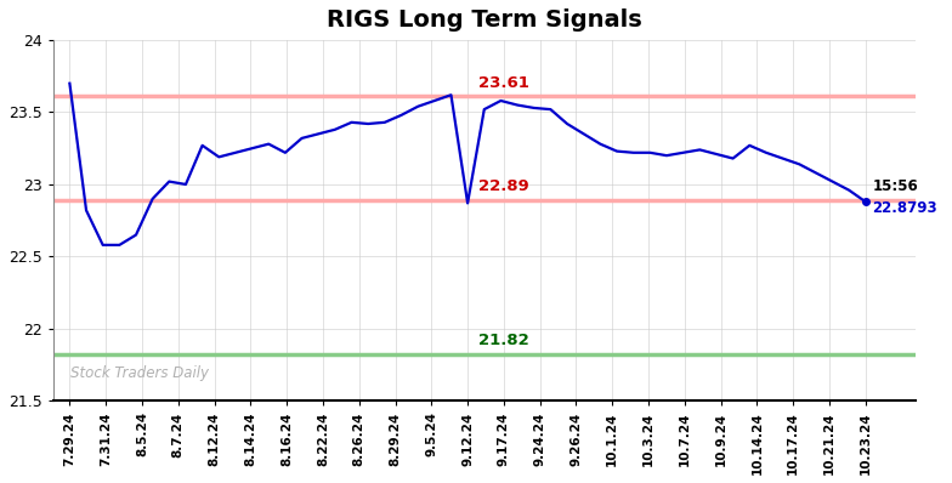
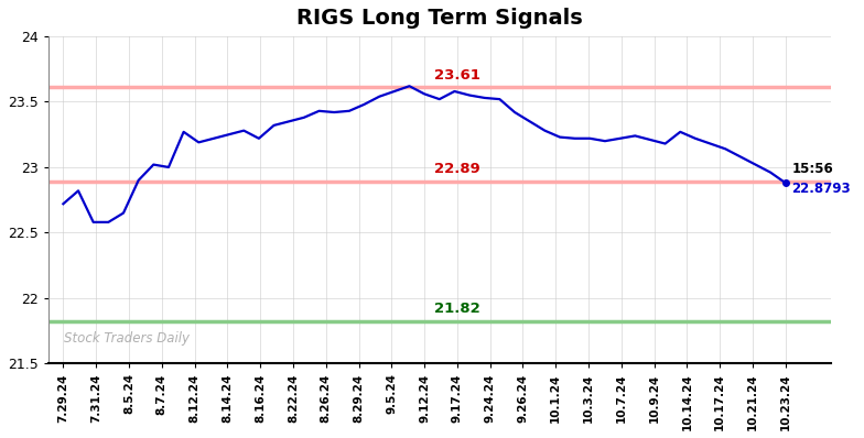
7.29.24: 23.70 -> 22.72
9.12.24: 22.87 -> 23.56
